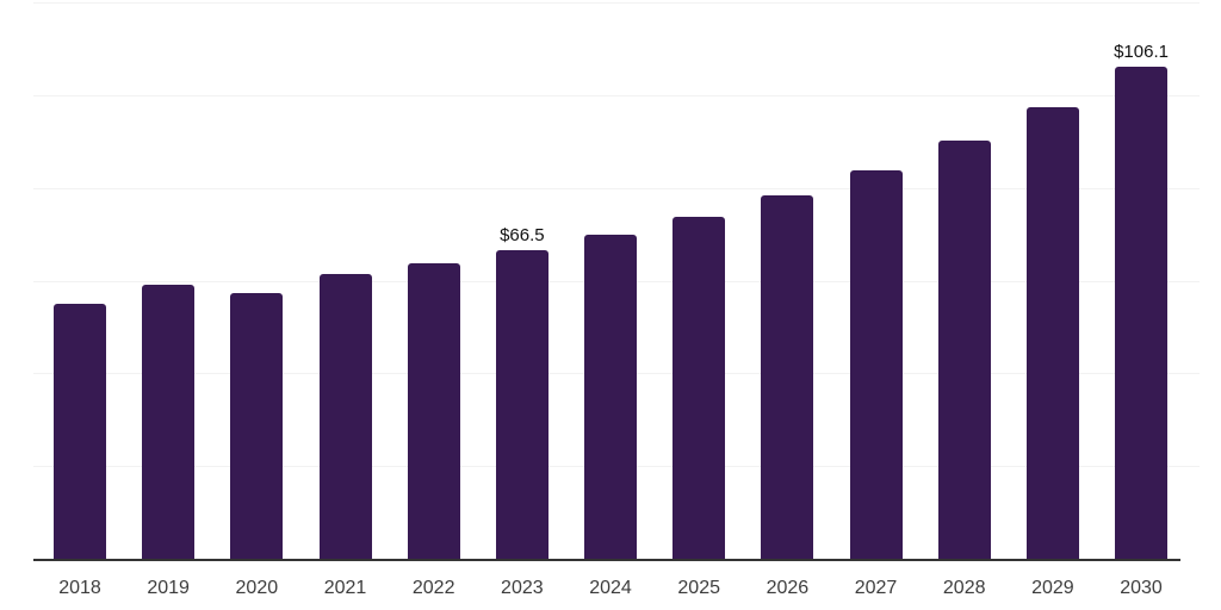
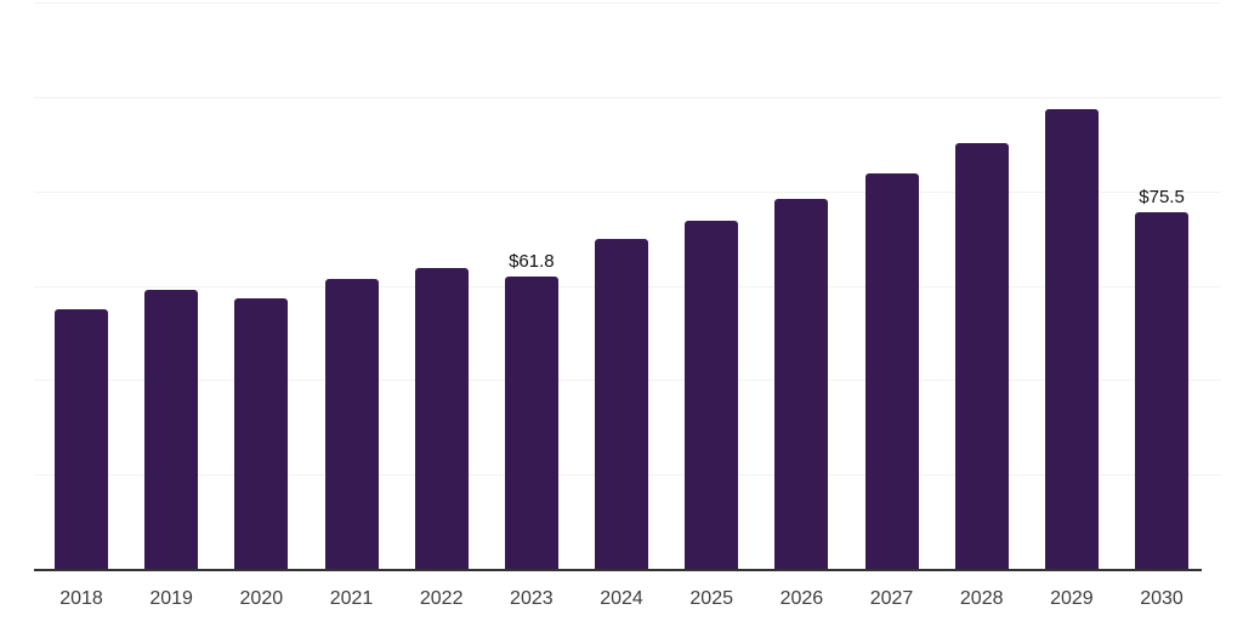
2023: $66.5 -> $61.8
2030: $106.1 -> $75.5
